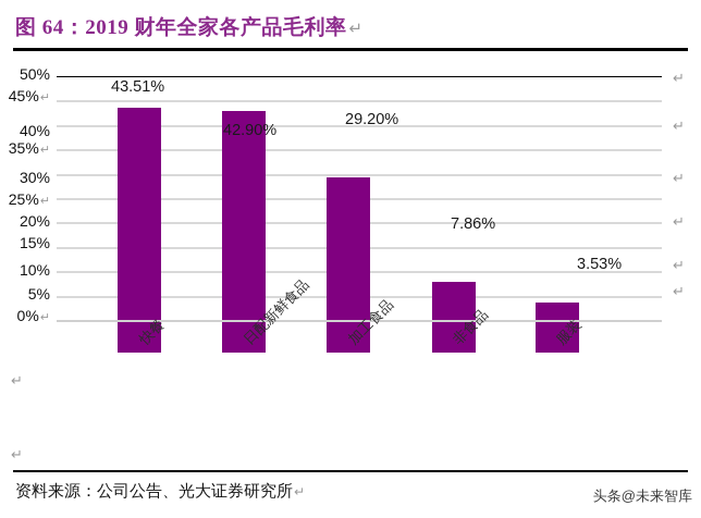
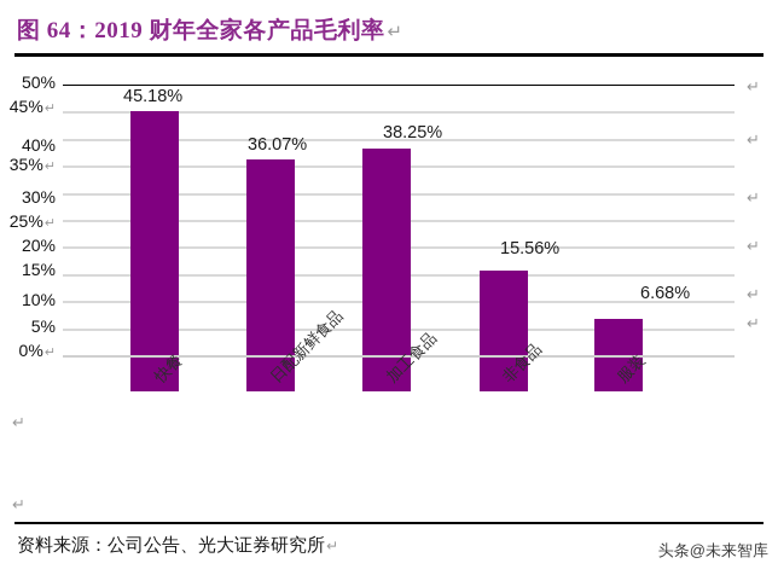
快餐: 43.51% -> 45.18%
日配新鲜食品: 42.90% -> 36.07%
加工食品: 29.20% -> 38.25%
非食品: 7.86% -> 15.56%
服装: 3.53% -> 6.68%
